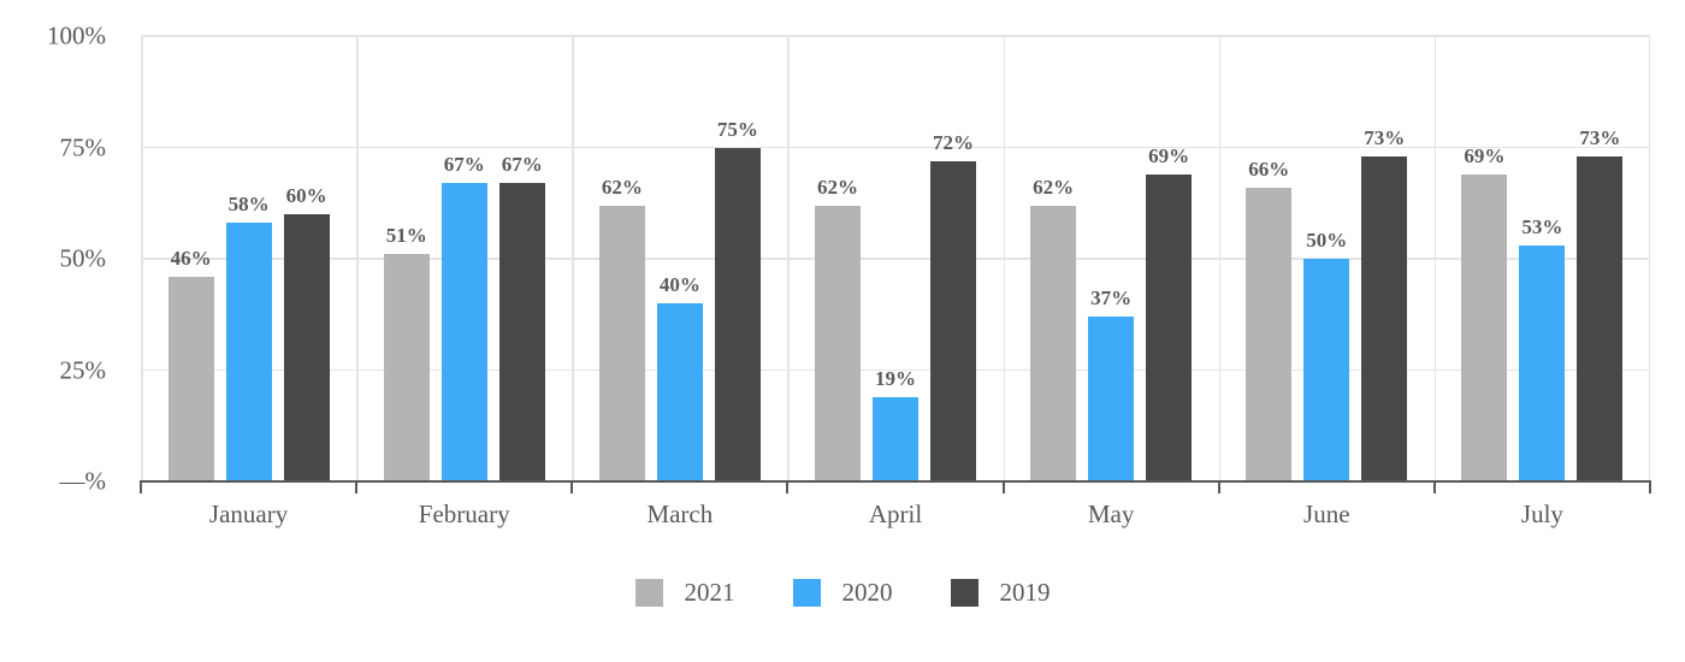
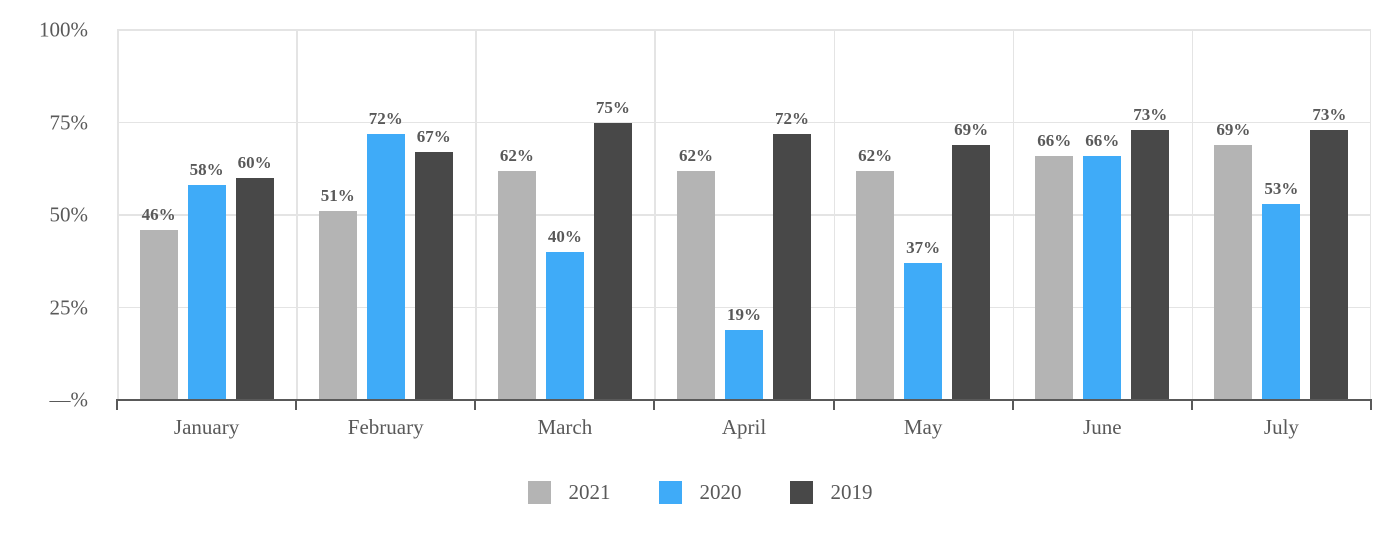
2020/February: 67% -> 72%
2020/June: 50% -> 66%
